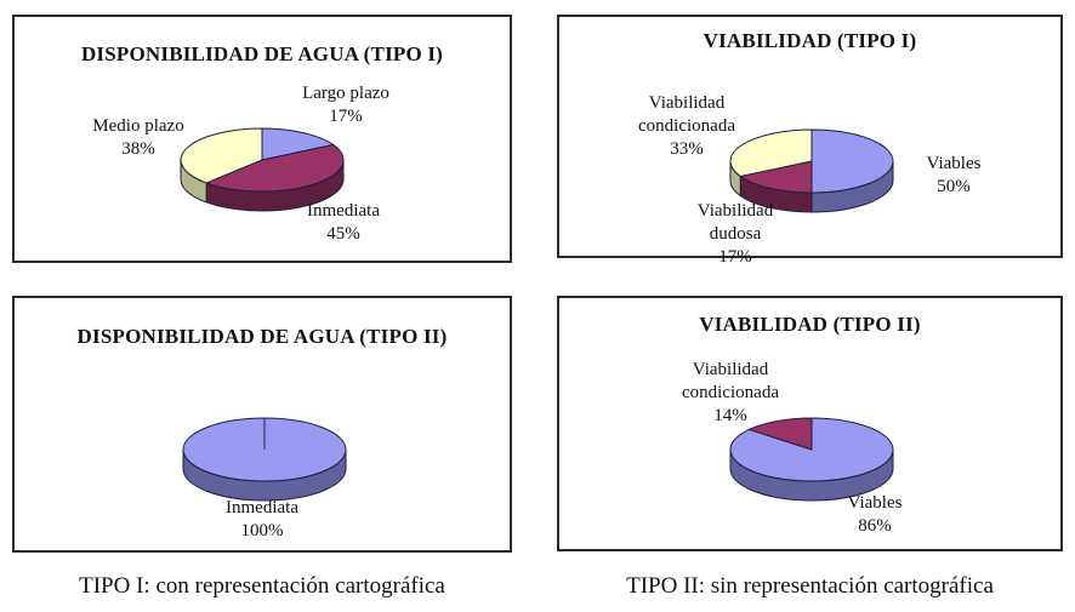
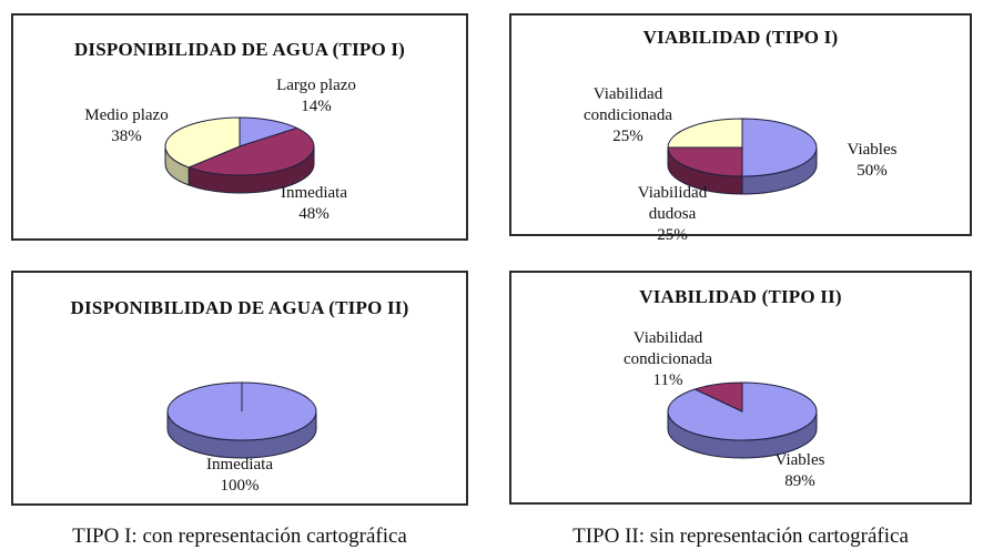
DISPONIBILIDAD DE AGUA (TIPO I)/Largo plazo: 17% -> 14%
DISPONIBILIDAD DE AGUA (TIPO I)/Inmediata: 45% -> 48%
VIABILIDAD (TIPO I)/Viabilidad dudosa: 17% -> 25%
VIABILIDAD (TIPO I)/Viabilidad condicionada: 33% -> 25%
VIABILIDAD (TIPO II)/Viables: 86% -> 89%
VIABILIDAD (TIPO II)/Viabilidad condicionada: 14% -> 11%
